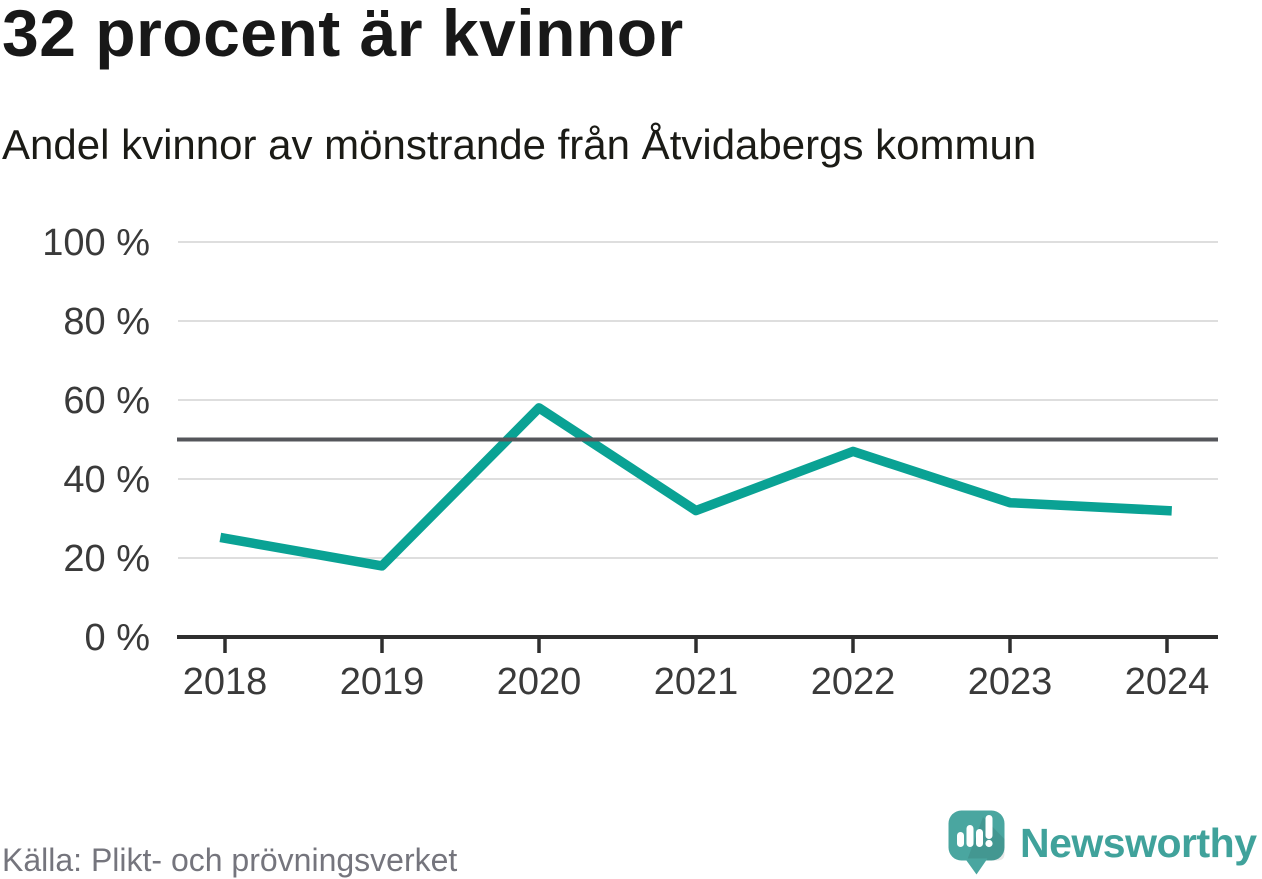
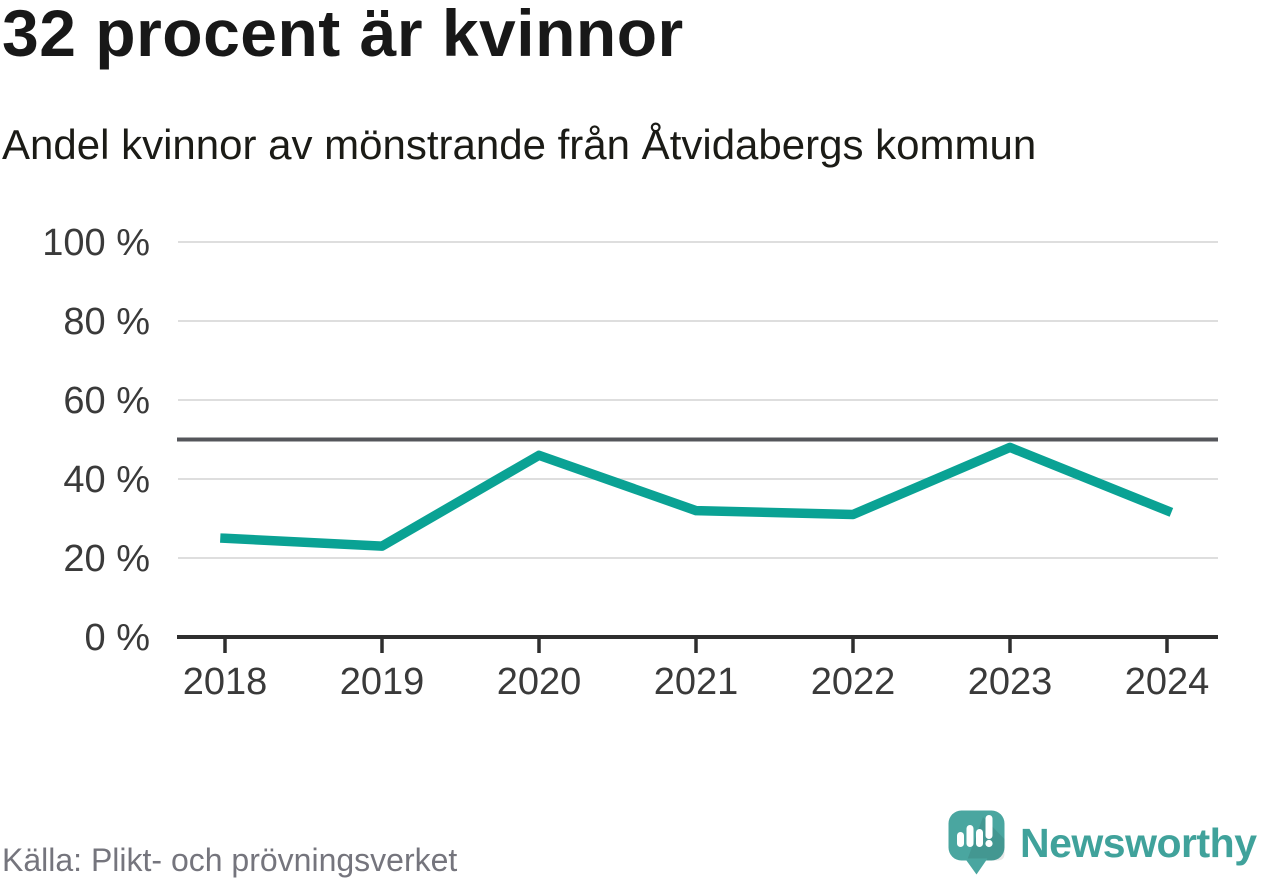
2019: 18% -> 23%
2020: 58% -> 46%
2022: 47% -> 31%
2023: 34% -> 48%
